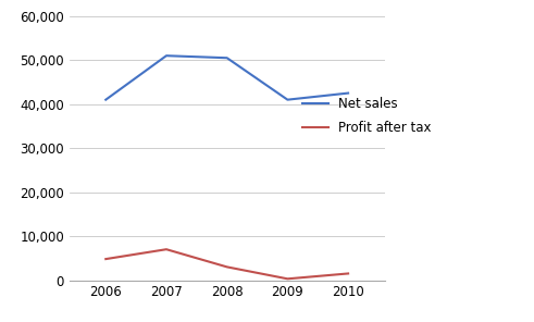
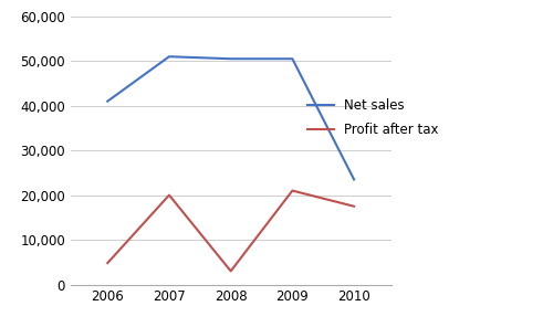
Profit after tax/2007: 7,000 -> 20,000
Net sales/2009: 41,000 -> 50,500
Profit after tax/2009: 300 -> 21,000
Net sales/2010: 42,500 -> 23,500
Profit after tax/2010: 1,500 -> 17,500
